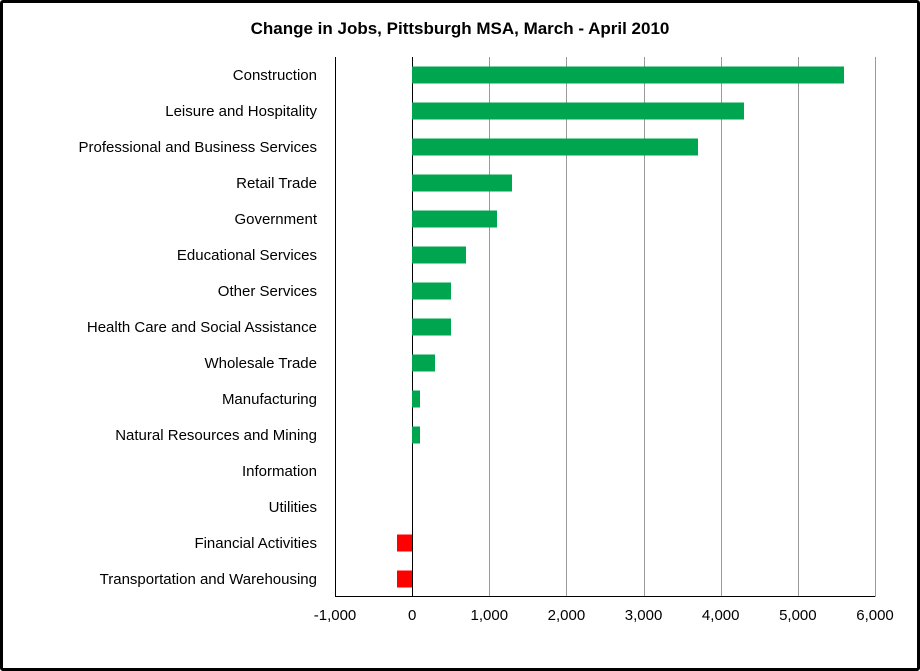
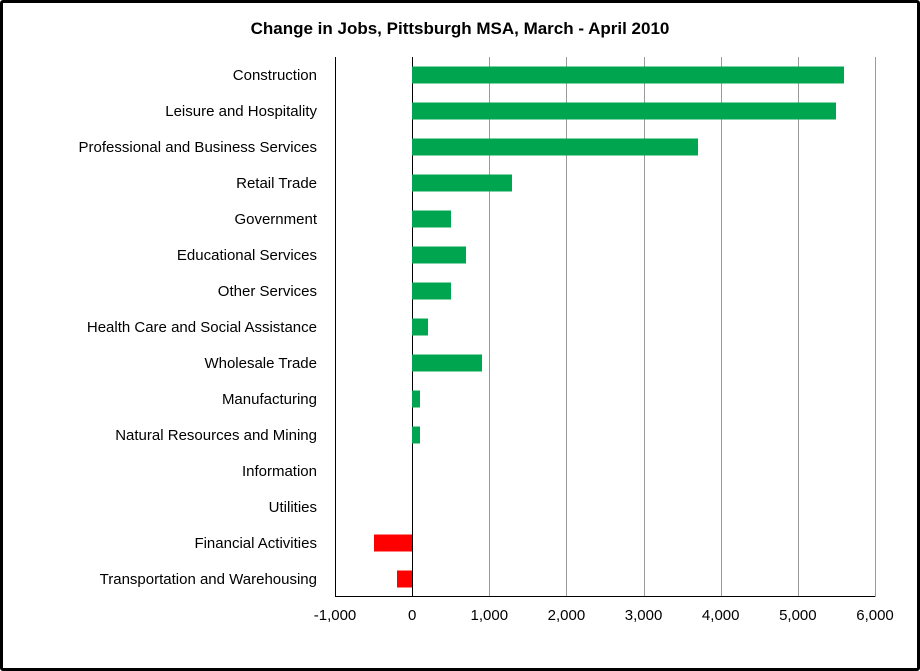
Leisure and Hospitality: 4300 -> 5500
Government: 1100 -> 500
Health Care and Social Assistance: 500 -> 200
Wholesale Trade: 300 -> 900
Financial Activities: -200 -> -500
